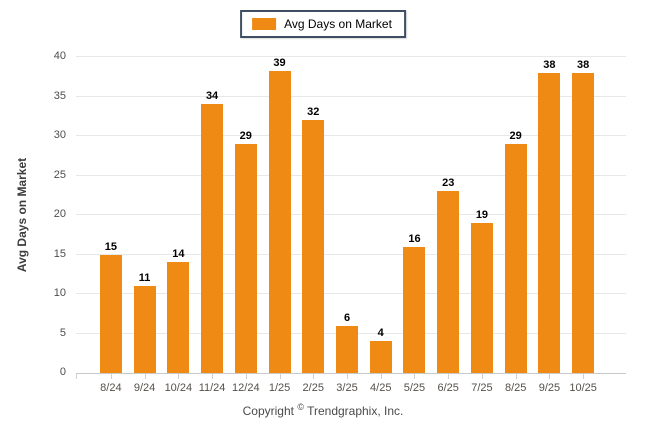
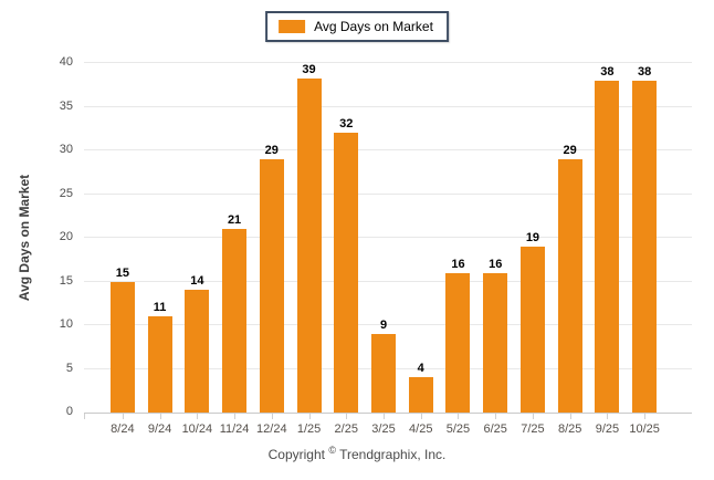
11/24: 34 -> 21
3/25: 6 -> 9
6/25: 23 -> 16
